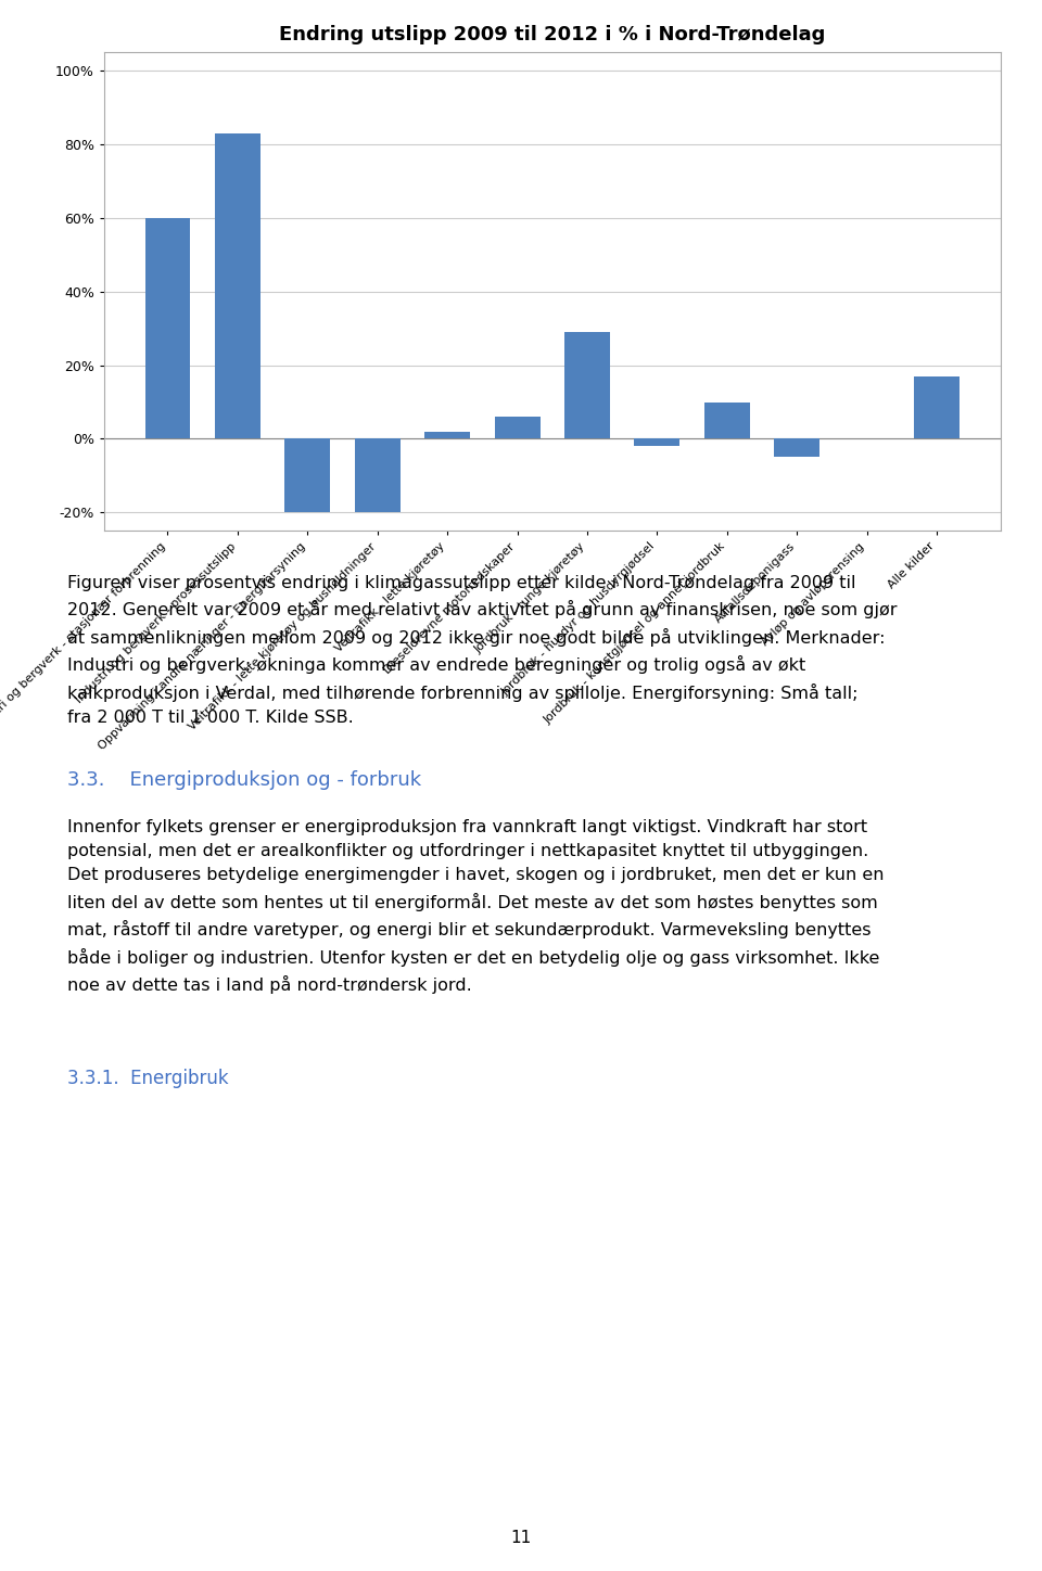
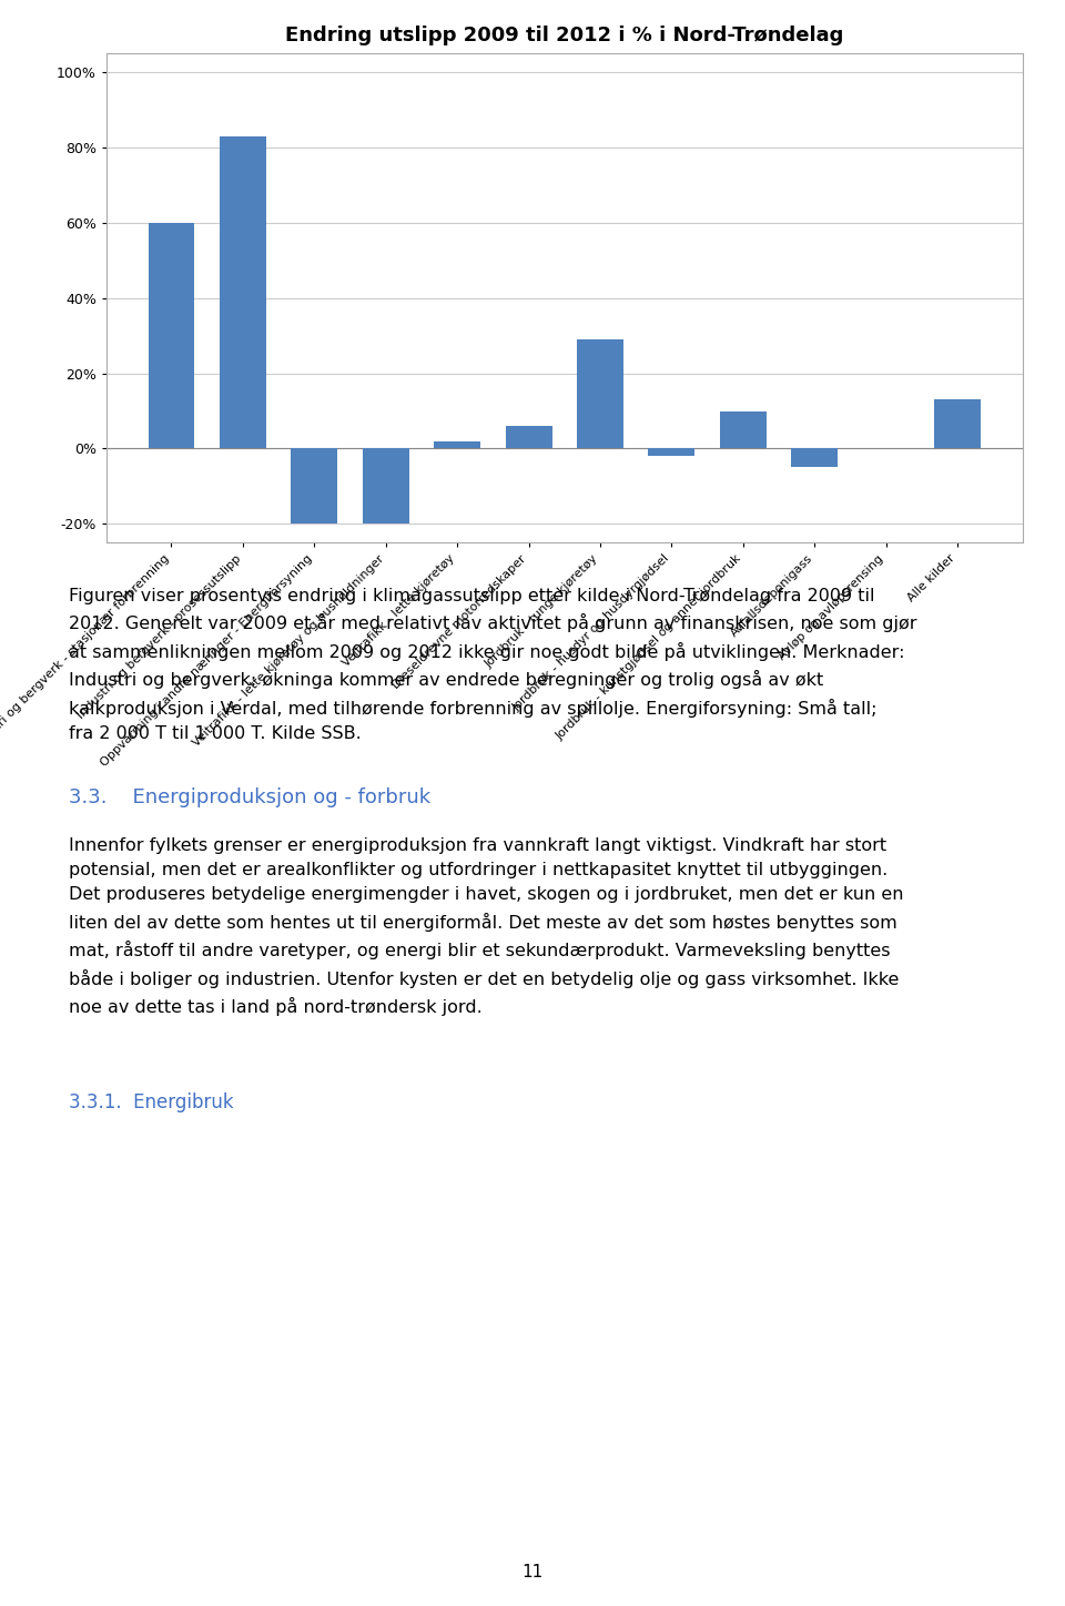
Alle kilder: 17% -> 13%
